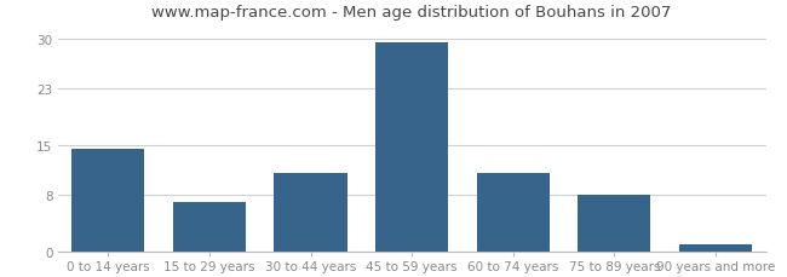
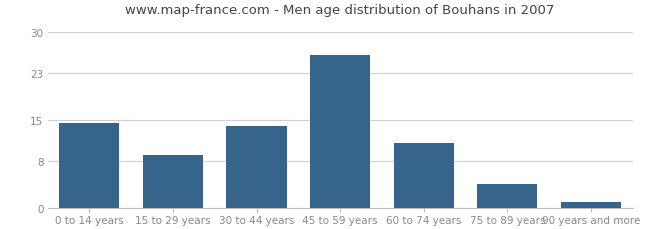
15 to 29 years: 7.0 -> 9.0
30 to 44 years: 11.0 -> 14.0
45 to 59 years: 29.5 -> 26.0
75 to 89 years: 8.0 -> 4.0
